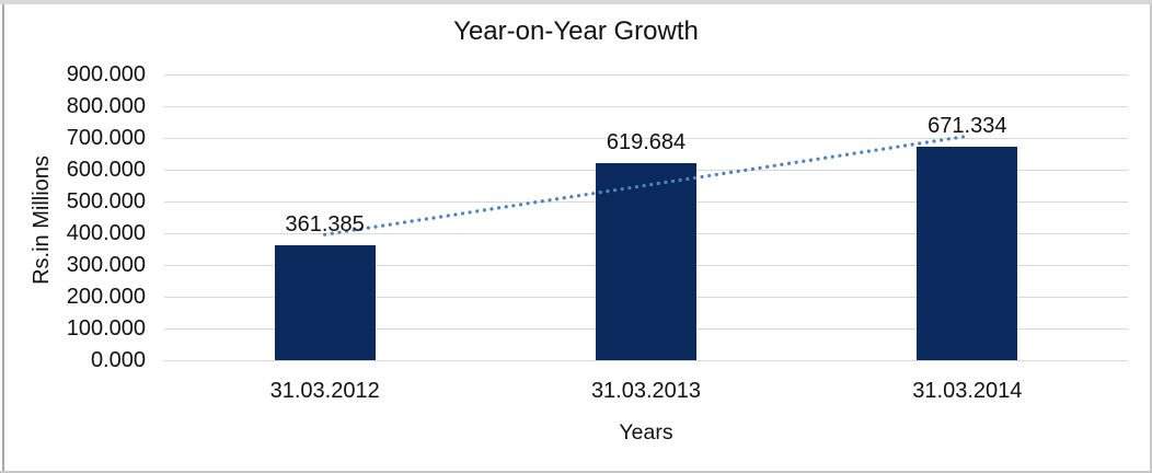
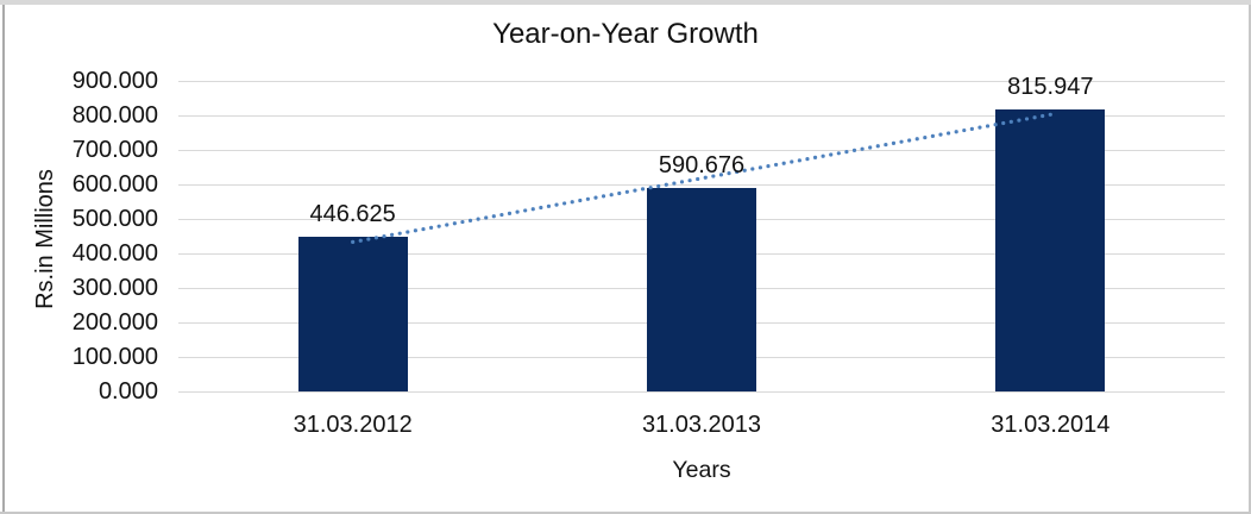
31.03.2012: 361.385 -> 446.625
31.03.2013: 619.684 -> 590.676
31.03.2014: 671.334 -> 815.947
